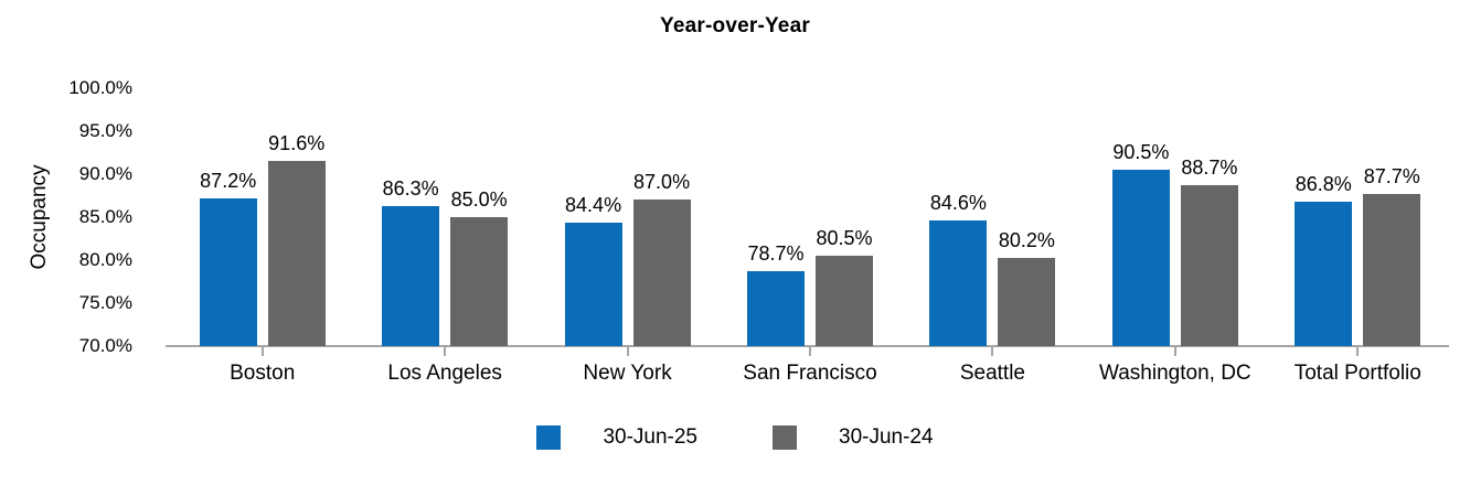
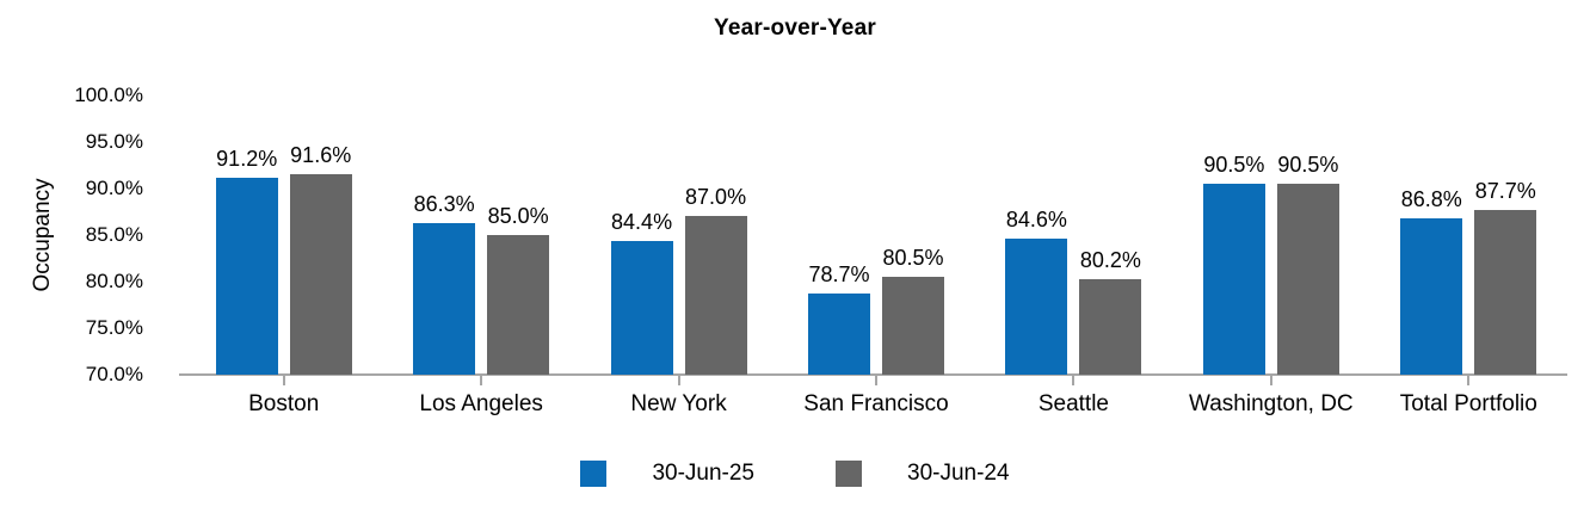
30-Jun-25/Boston: 87.2% -> 91.2%
30-Jun-24/Washington, DC: 88.7% -> 90.5%
